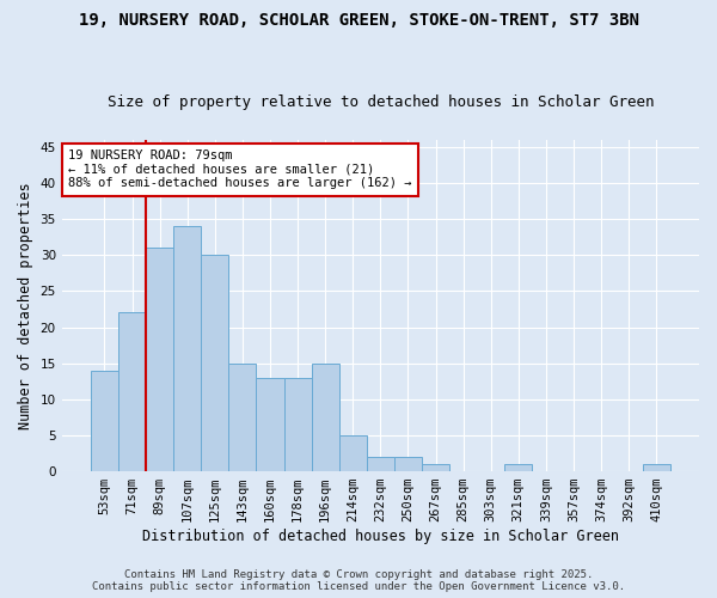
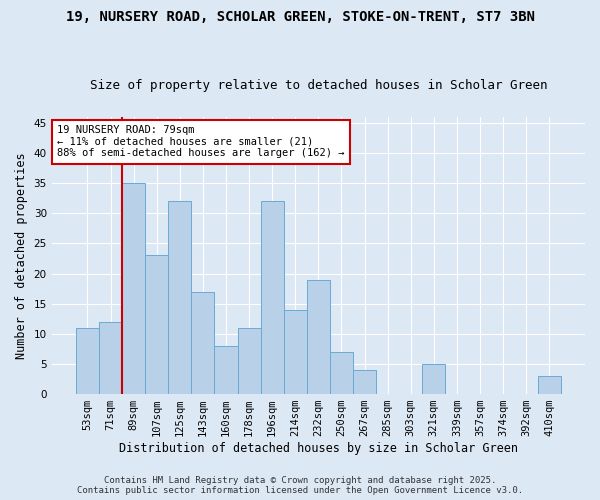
53sqm: 14 -> 11
71sqm: 22 -> 12
89sqm: 31 -> 35
107sqm: 34 -> 23
125sqm: 30 -> 32
143sqm: 15 -> 17
160sqm: 13 -> 8
178sqm: 13 -> 11
196sqm: 15 -> 32
214sqm: 5 -> 14
232sqm: 2 -> 19
250sqm: 2 -> 7
267sqm: 1 -> 4
321sqm: 1 -> 5
410sqm: 1 -> 3
